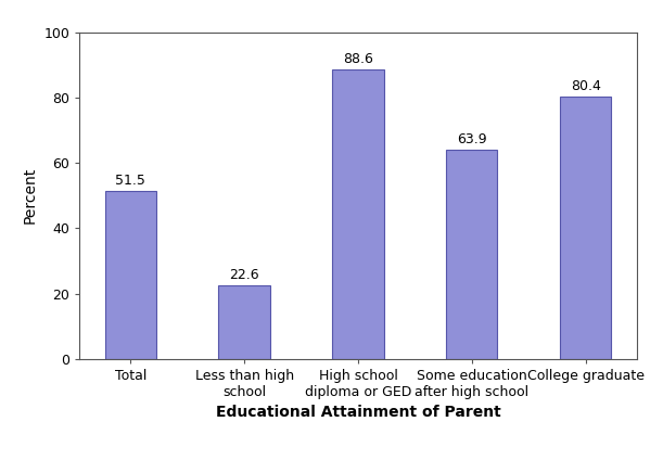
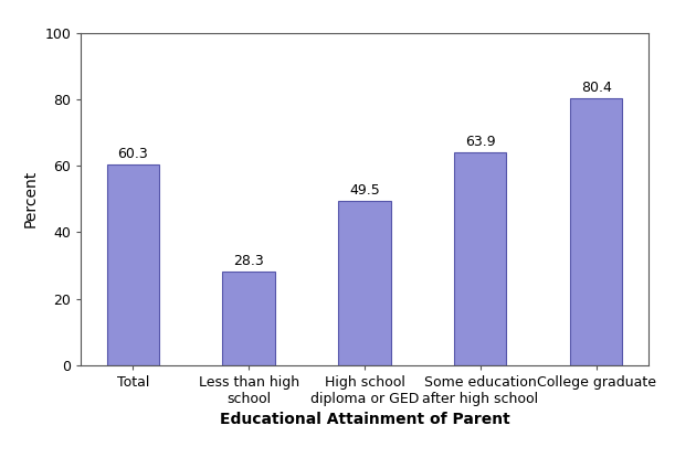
Total: 51.5 -> 60.3
Less than high school: 22.6 -> 28.3
High school diploma or GED: 88.6 -> 49.5
